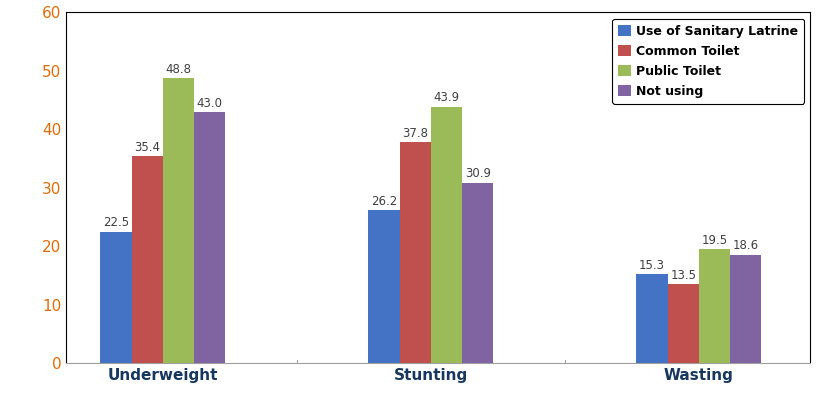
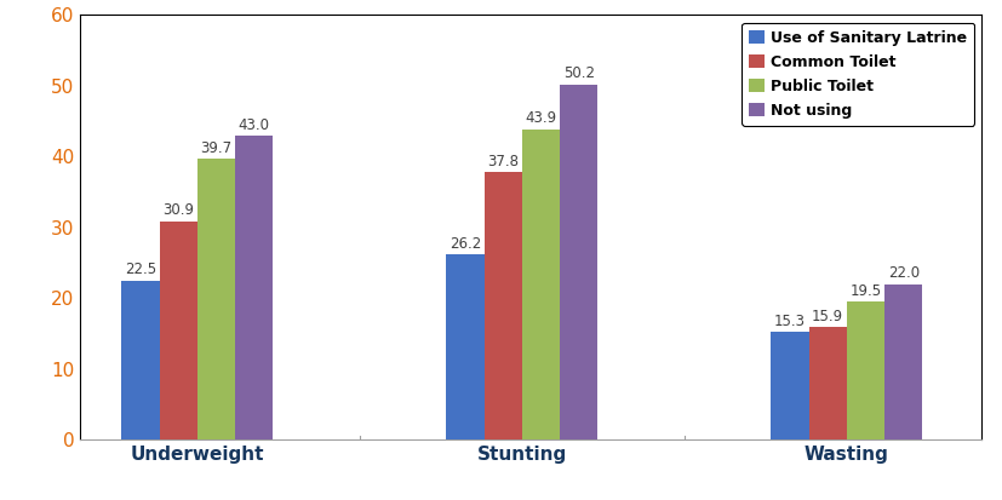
Common Toilet/Underweight: 35.4 -> 30.9
Public Toilet/Underweight: 48.8 -> 39.7
Not using/Stunting: 30.9 -> 50.2
Common Toilet/Wasting: 13.5 -> 15.9
Not using/Wasting: 18.6 -> 22.0
